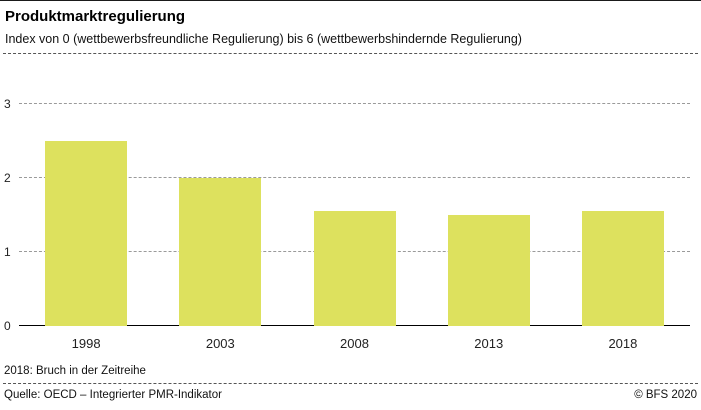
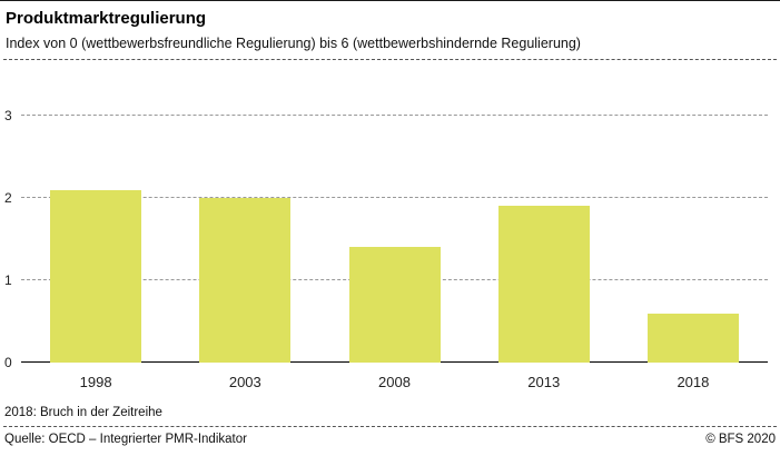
1998: 2.5 -> 2.1
2008: 1.6 -> 1.4
2013: 1.5 -> 1.9
2018: 1.6 -> 0.6
